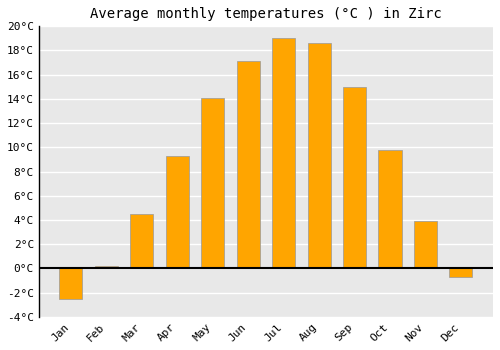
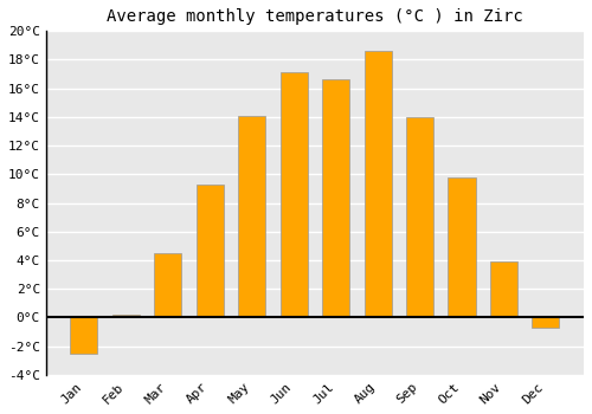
Jul: 19.0°C -> 16.6°C
Sep: 15.0°C -> 14.0°C
